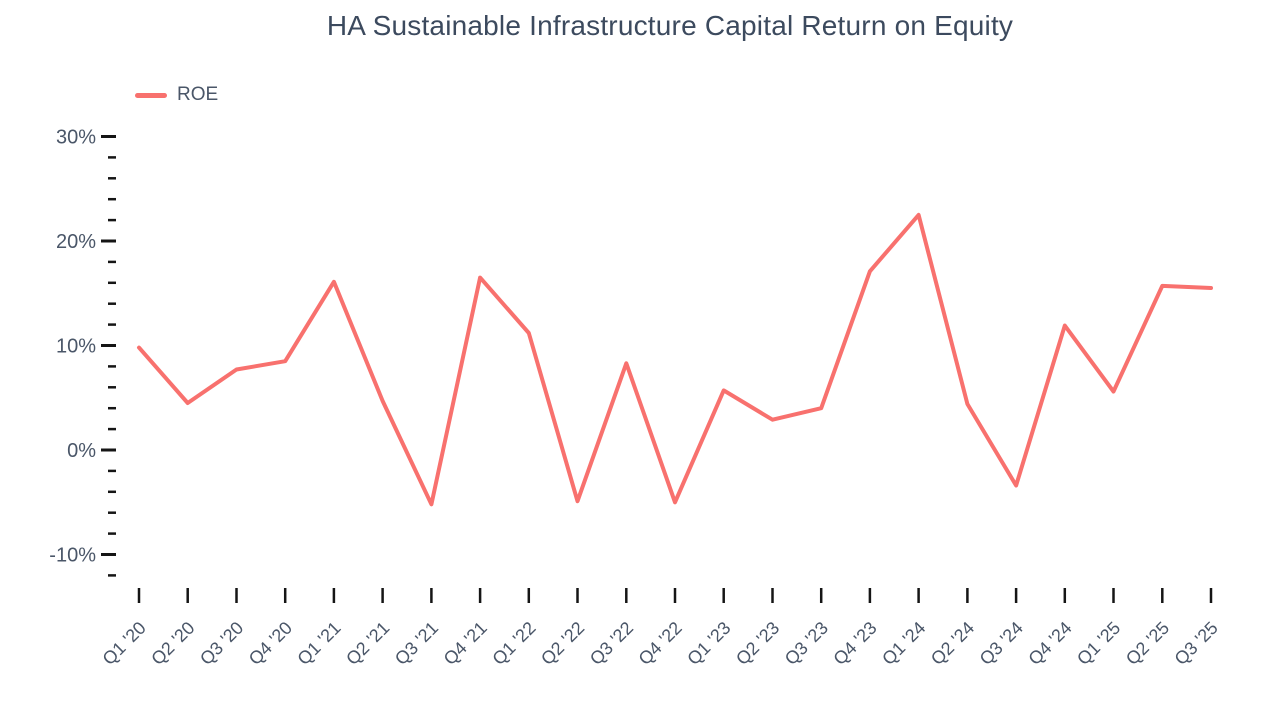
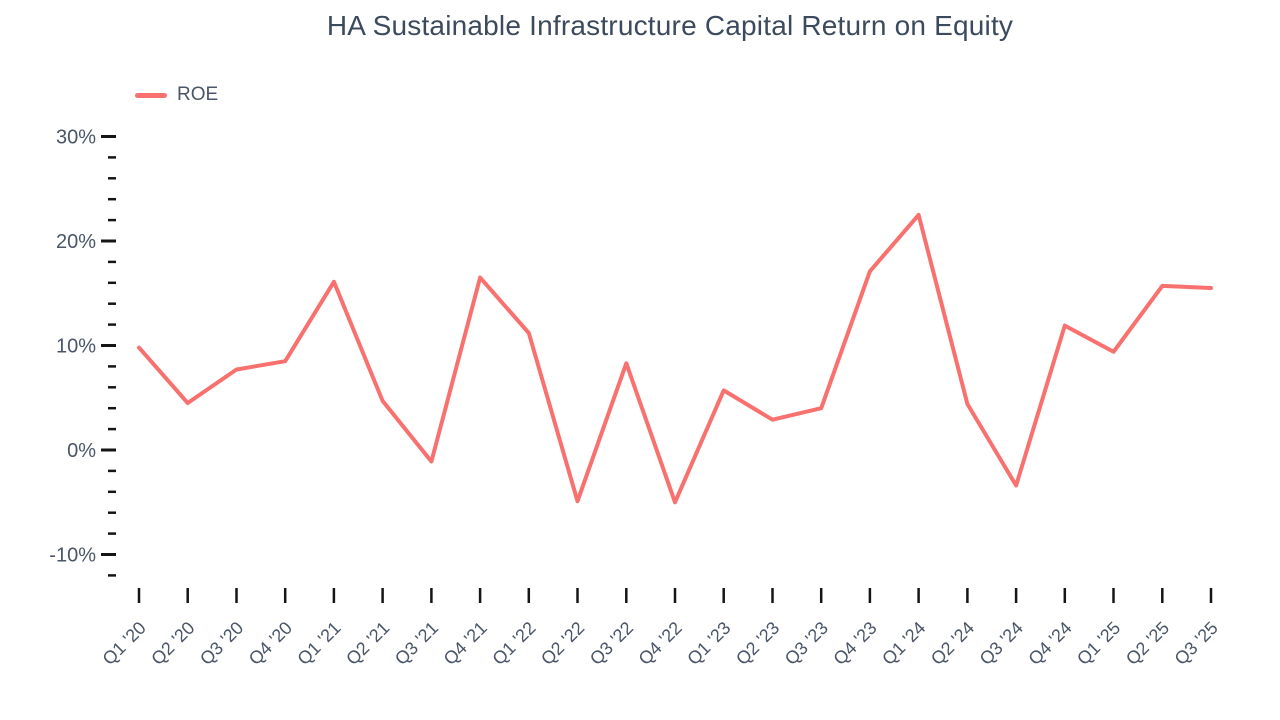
Q3 '21: -5.2% -> -1.1%
Q1 '25: 5.6% -> 9.4%
